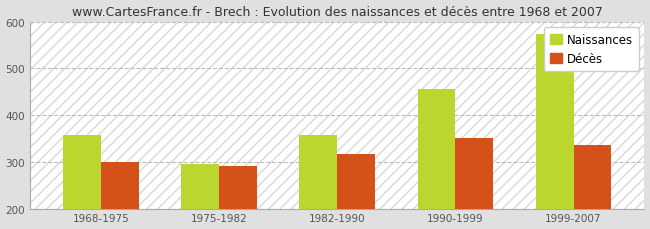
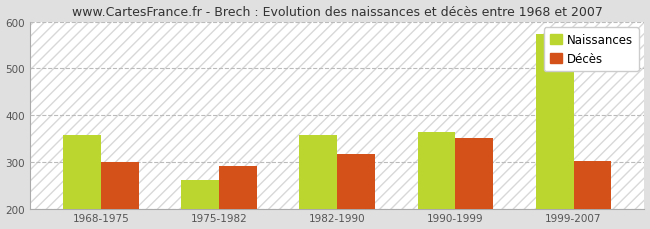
Naissances/1975-1982: 295 -> 262
Naissances/1990-1999: 455 -> 363
Décès/1999-2007: 335 -> 302
